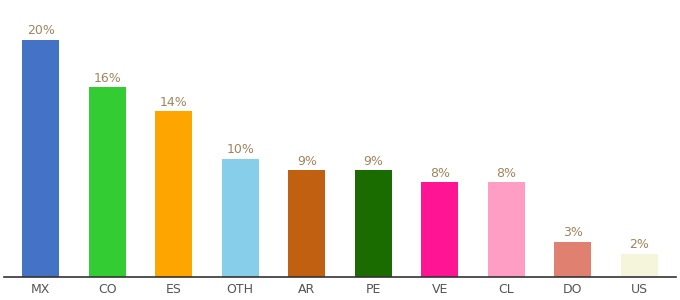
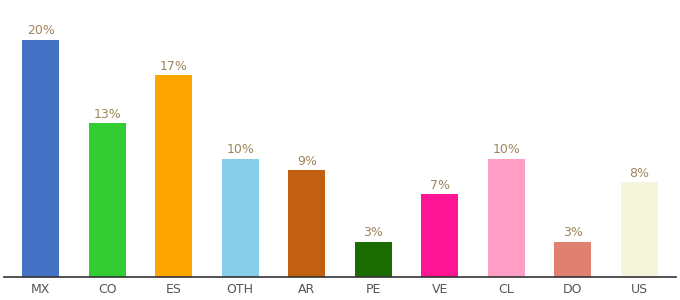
CO: 16% -> 13%
ES: 14% -> 17%
PE: 9% -> 3%
VE: 8% -> 7%
CL: 8% -> 10%
US: 2% -> 8%
